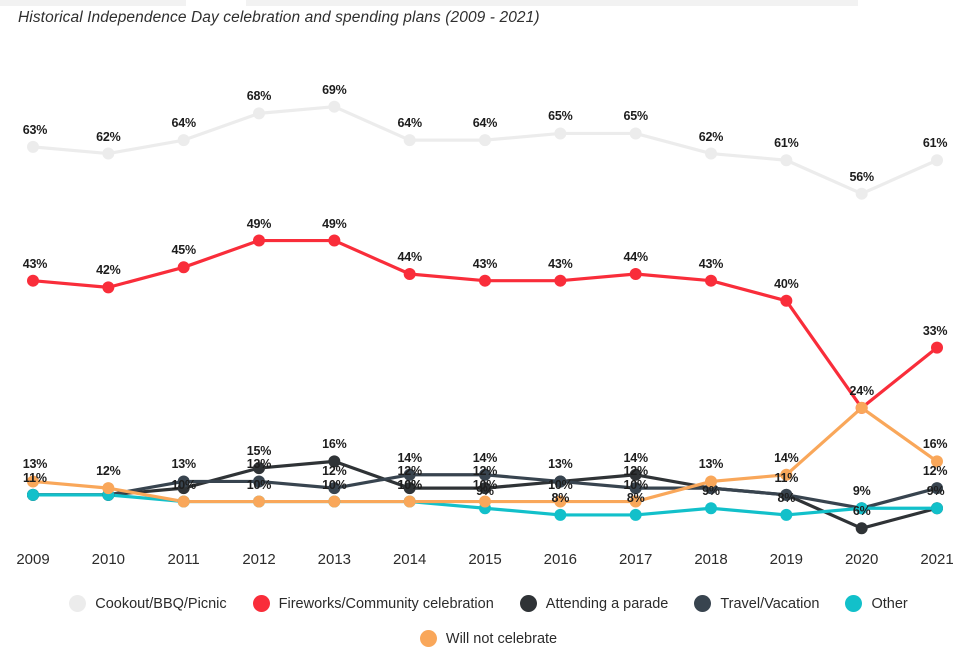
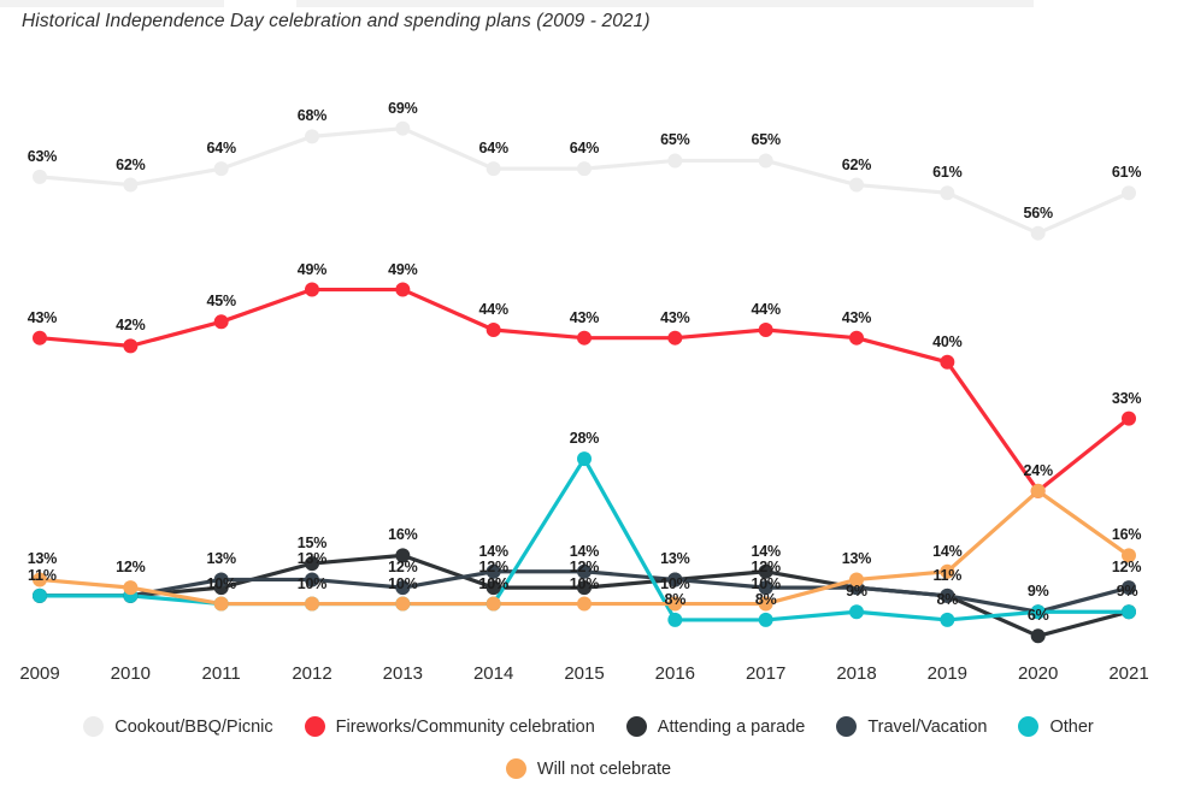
Other/2015: 9% -> 28%
